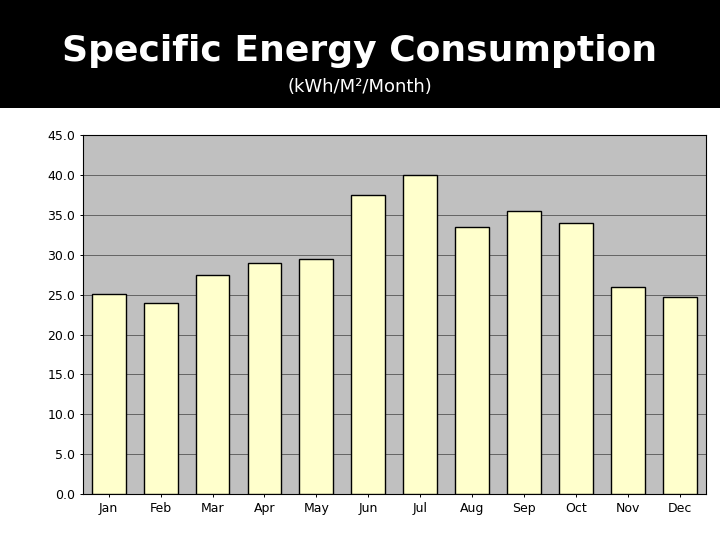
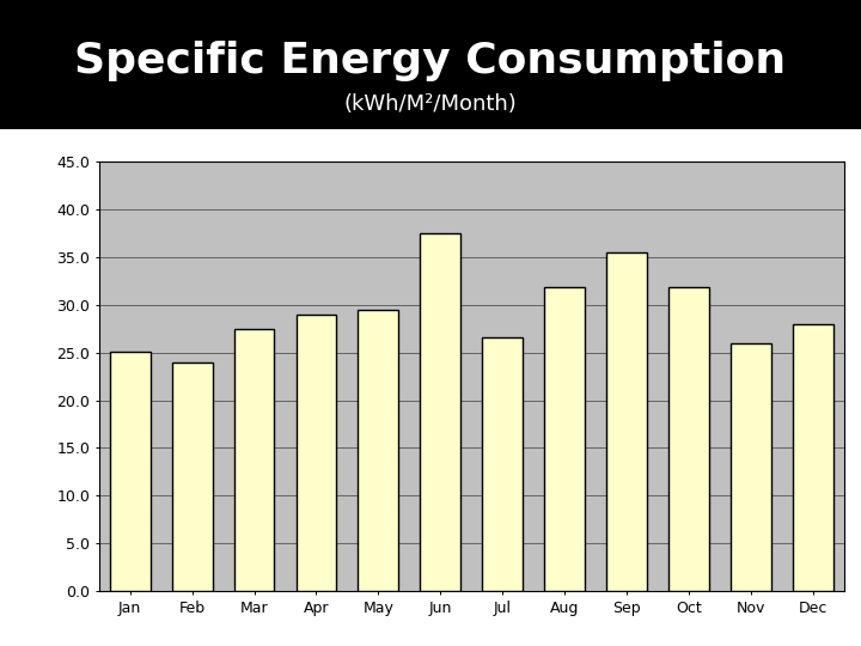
Jul: 40.0 -> 26.6
Aug: 33.5 -> 31.8
Oct: 34.0 -> 31.8
Dec: 24.7 -> 28.0
